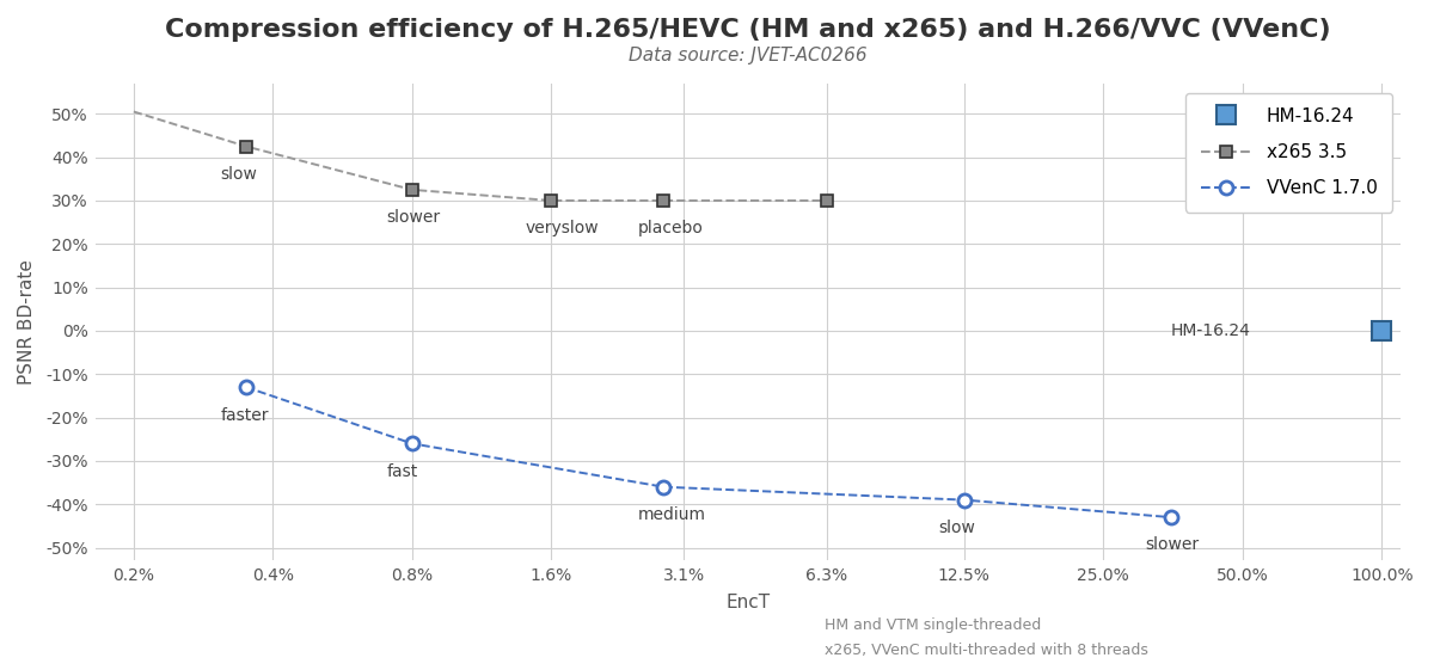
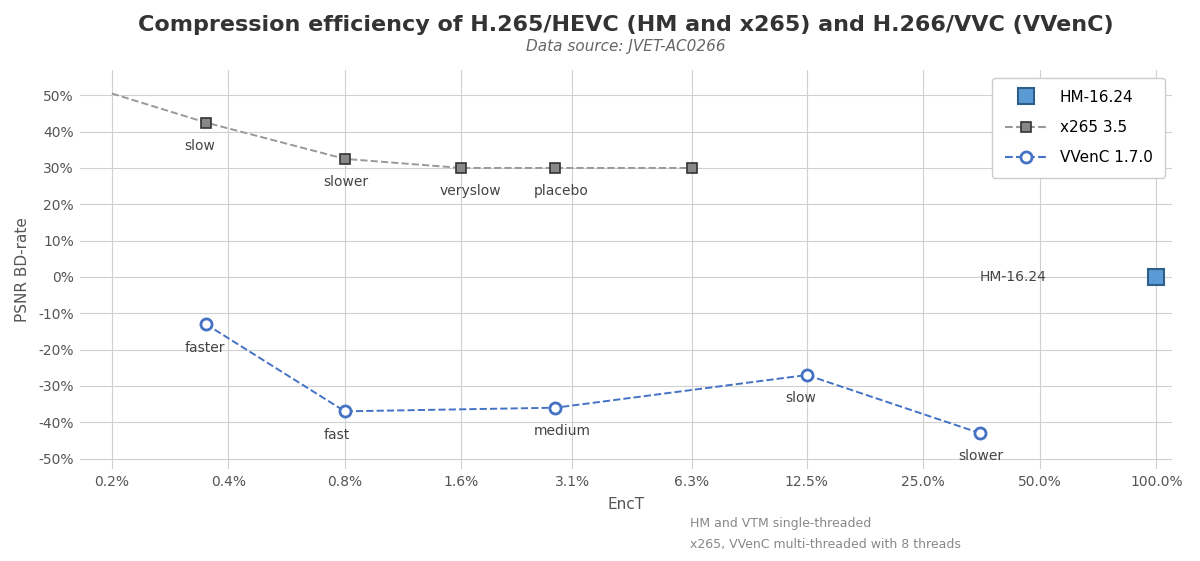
VVenC 1.7.0/0.8%: -26% -> -37%
VVenC 1.7.0/12.5%: -39% -> -27%
